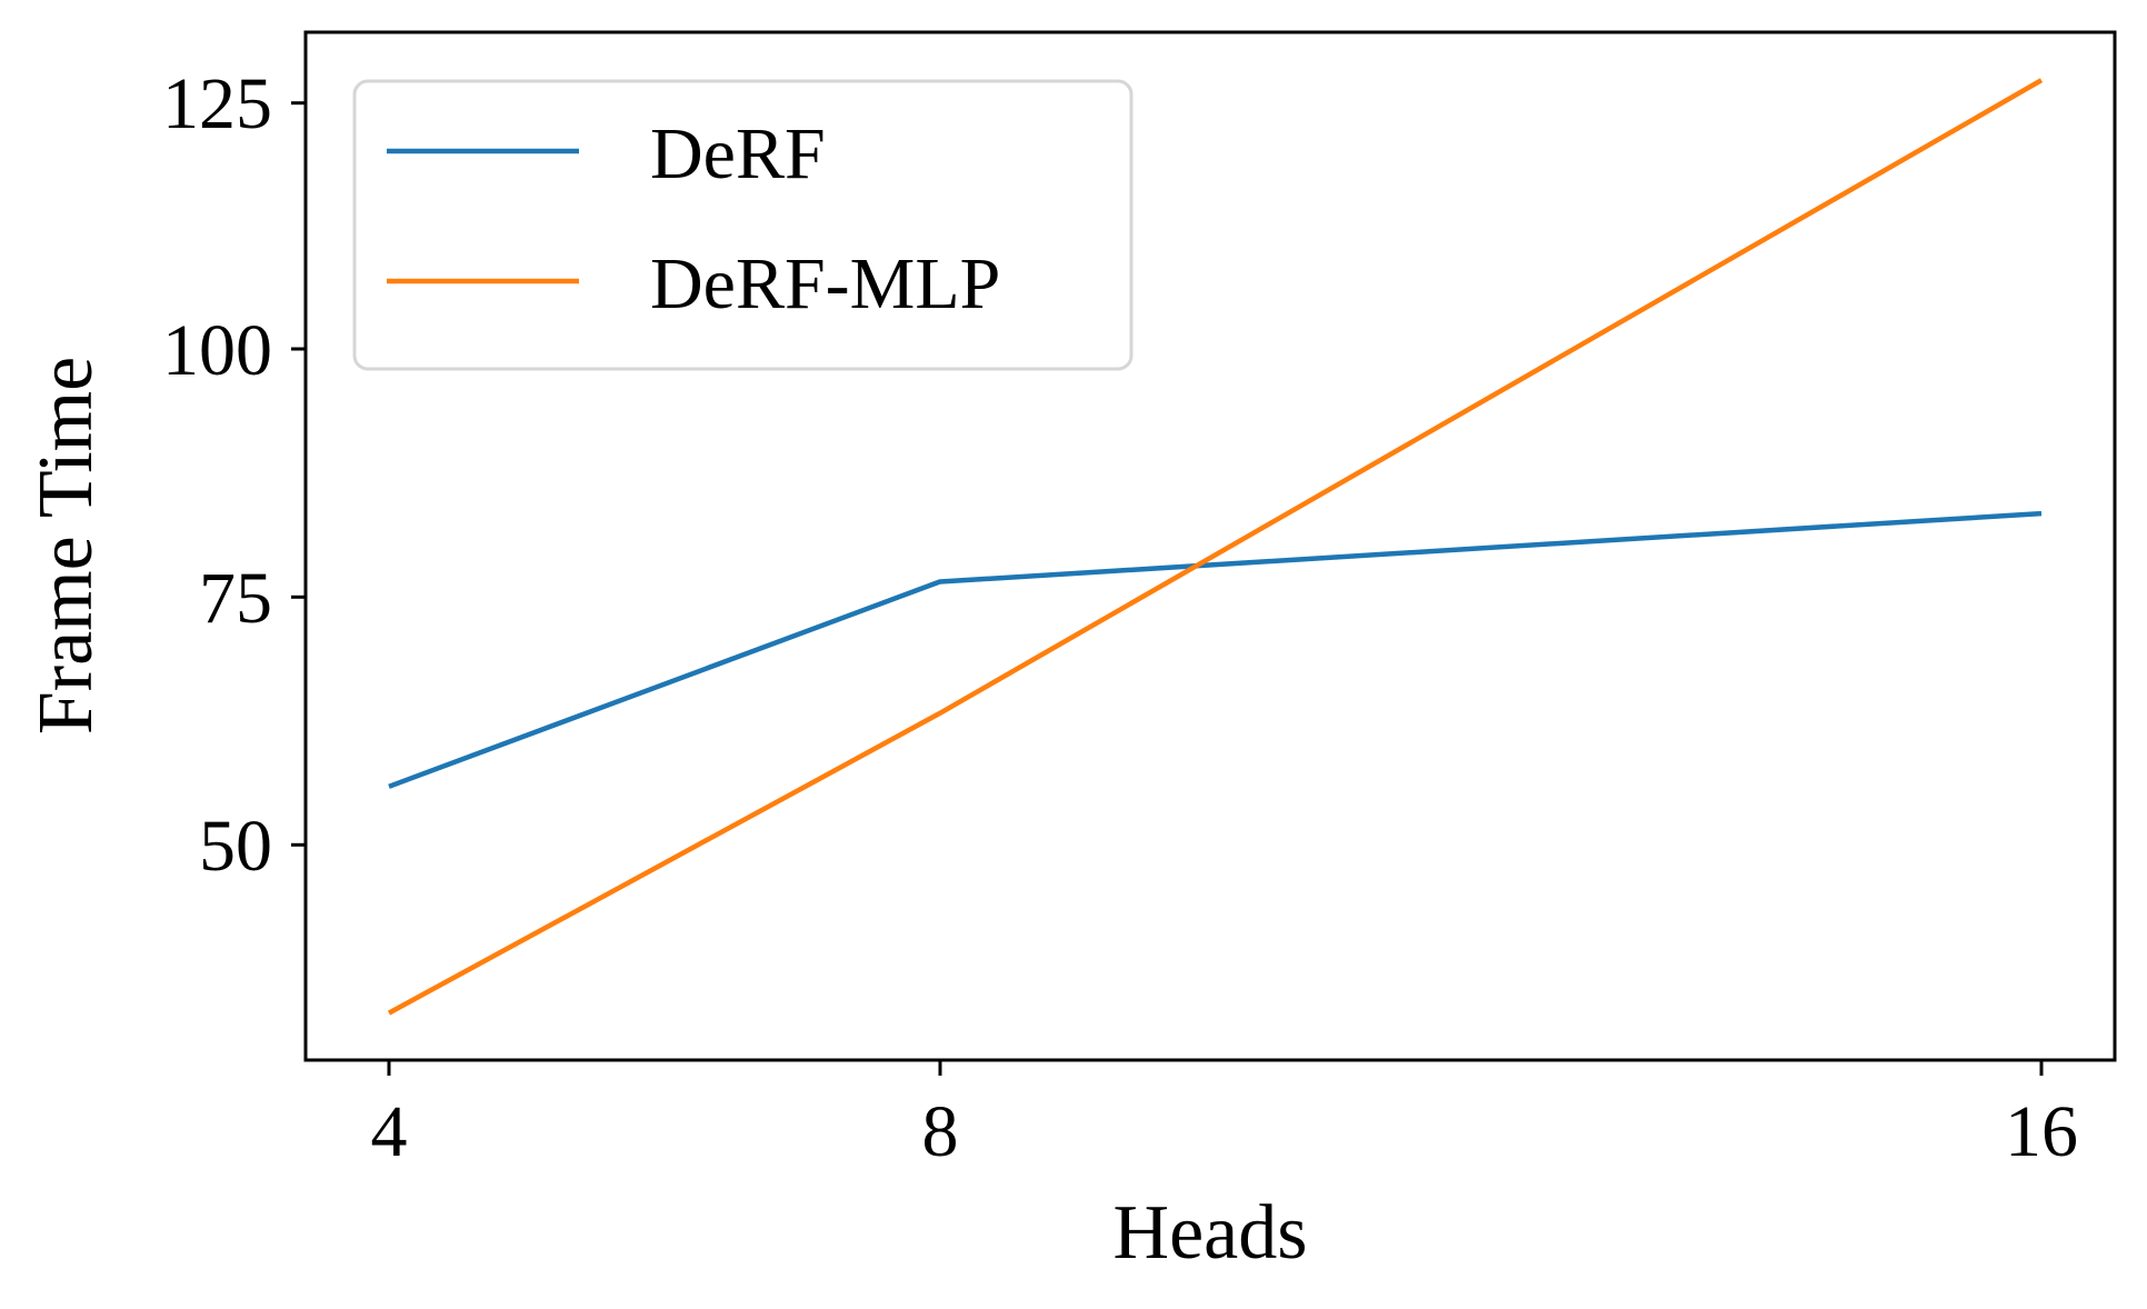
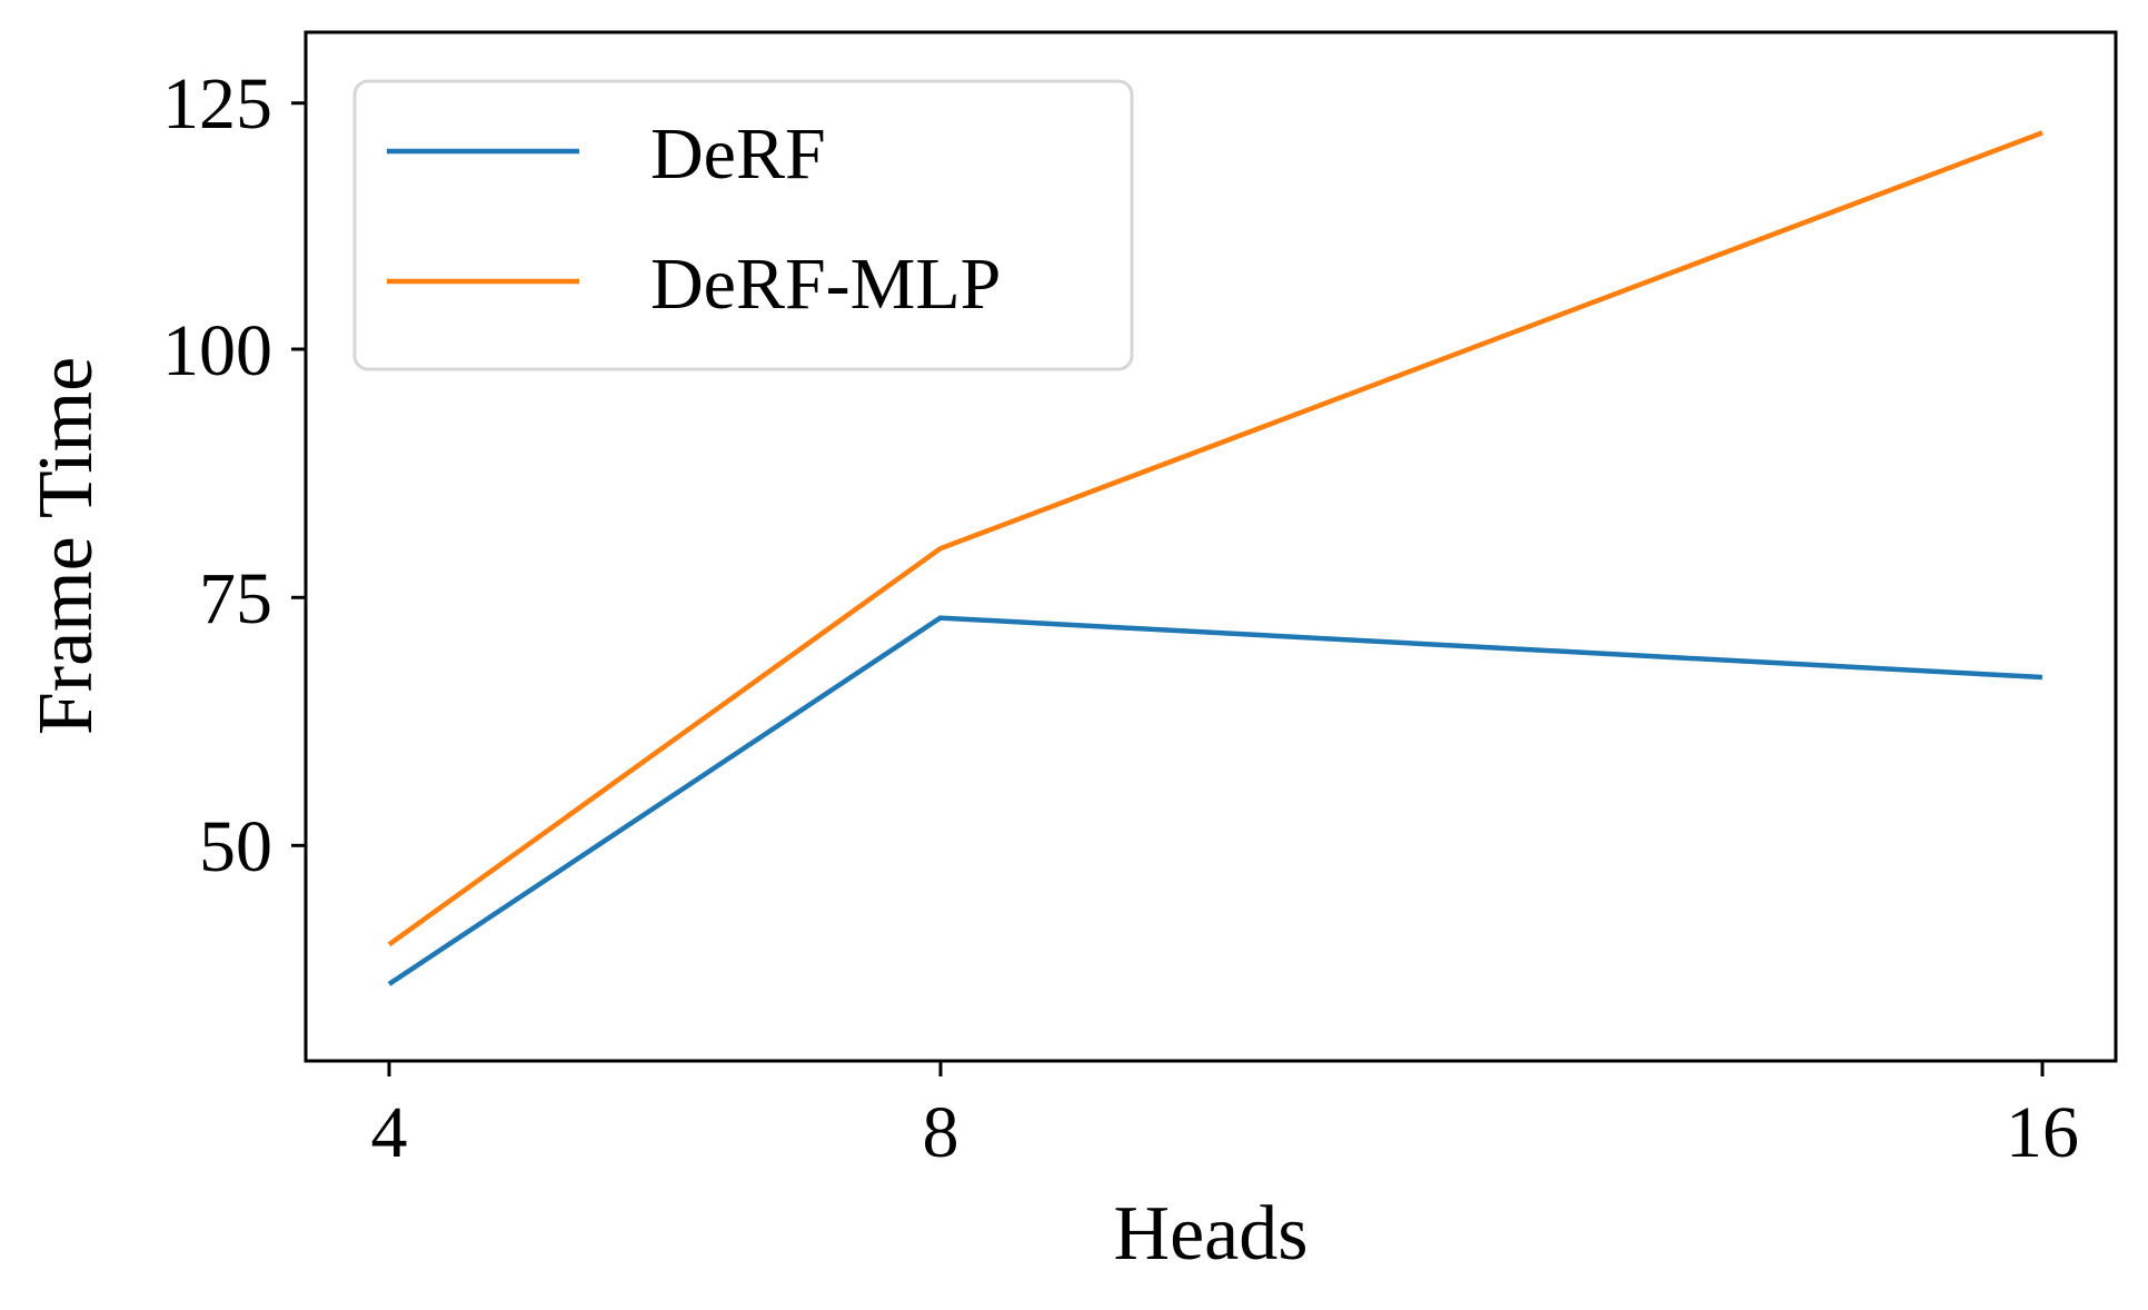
DeRF/4: 56 -> 36
DeRF-MLP/4: 33 -> 40
DeRF/8: 77 -> 73
DeRF-MLP/8: 63 -> 80
DeRF/16: 84 -> 67
DeRF-MLP/16: 127 -> 122
